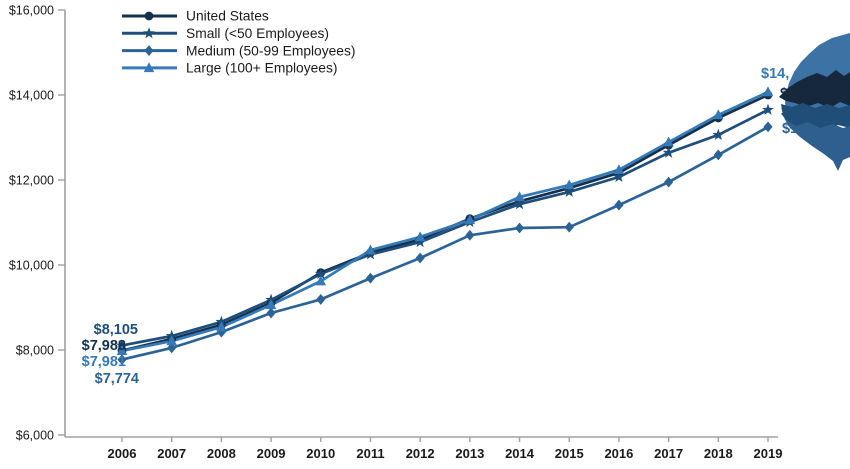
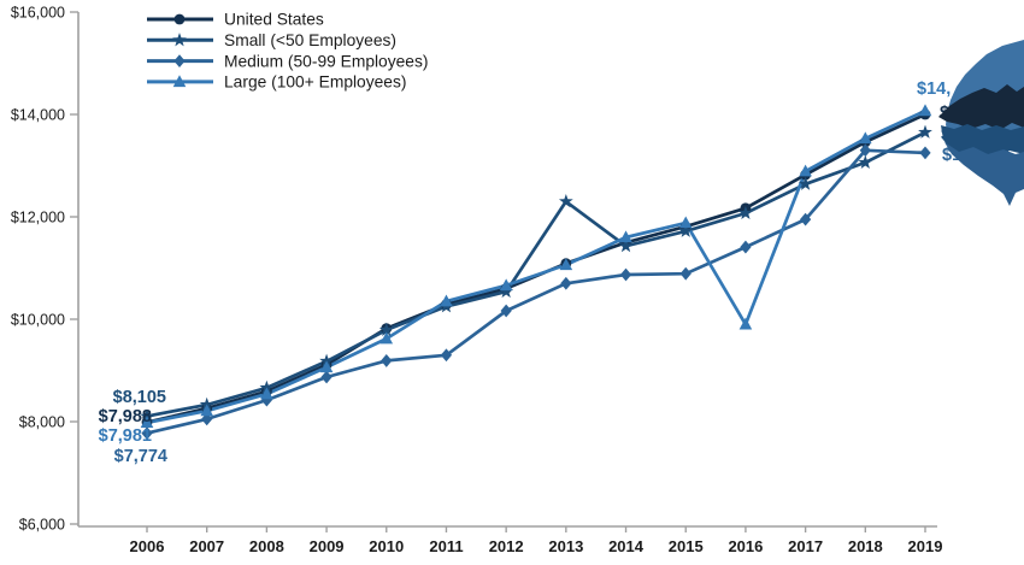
Medium (50-99 Employees)/2011: $9700 -> $9300
Small (<50 Employees)/2013: $11000 -> $12300
Large (100+ Employees)/2016: $12200 -> $9900
Medium (50-99 Employees)/2018: $12600 -> $13300
